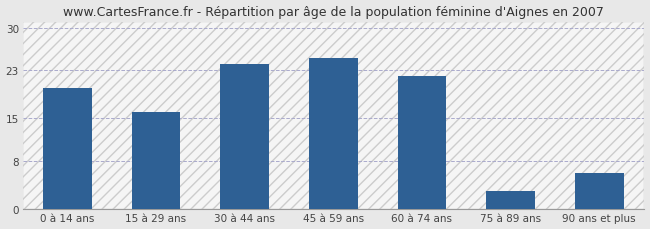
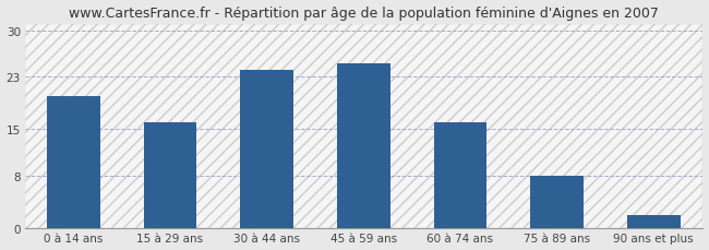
60 à 74 ans: 22 -> 16
75 à 89 ans: 3 -> 8
90 ans et plus: 6 -> 2
